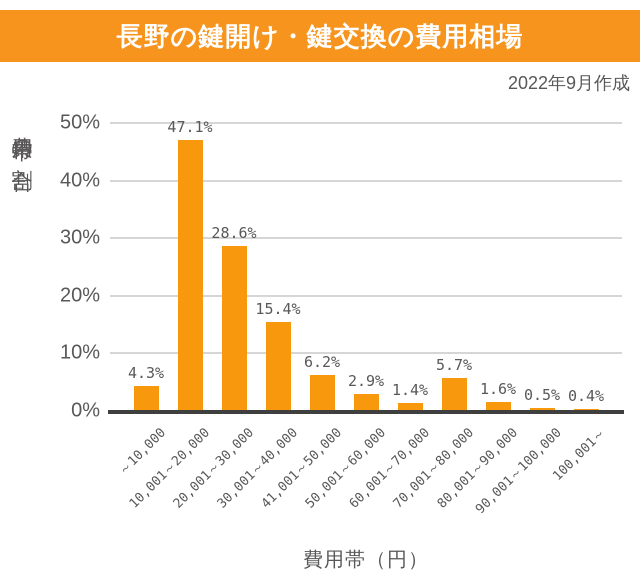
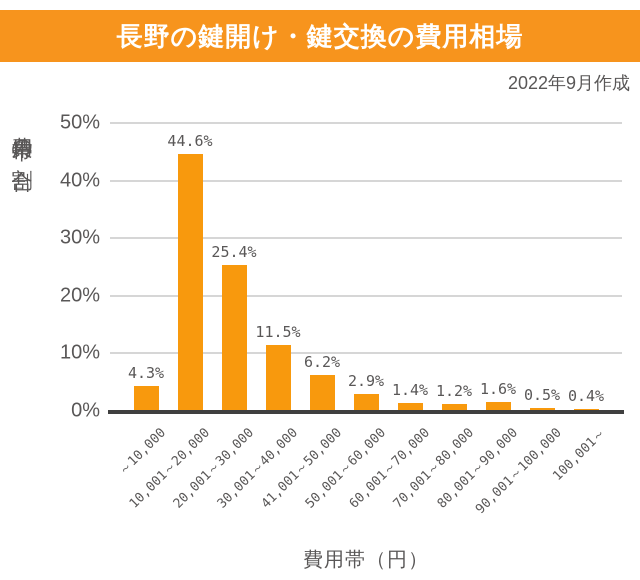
10,001～20,000: 47.1% -> 44.6%
20,001～30,000: 28.6% -> 25.4%
30,001～40,000: 15.4% -> 11.5%
70,001～80,000: 5.7% -> 1.2%
